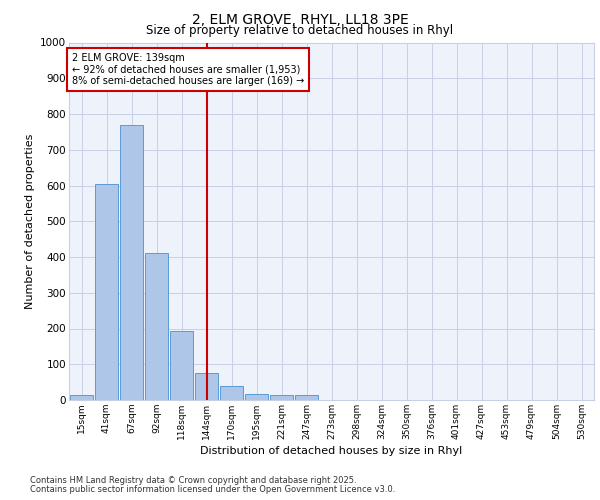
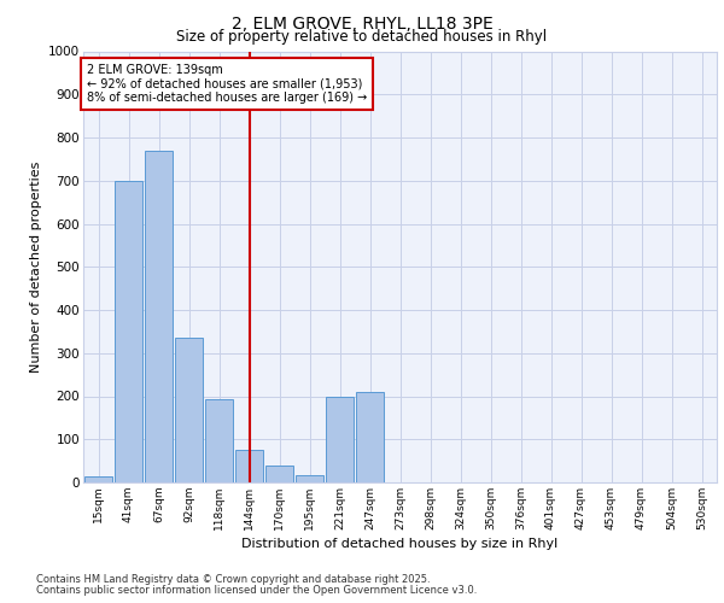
41sqm: 605 -> 700
92sqm: 412 -> 335
221sqm: 13 -> 200
247sqm: 13 -> 210
